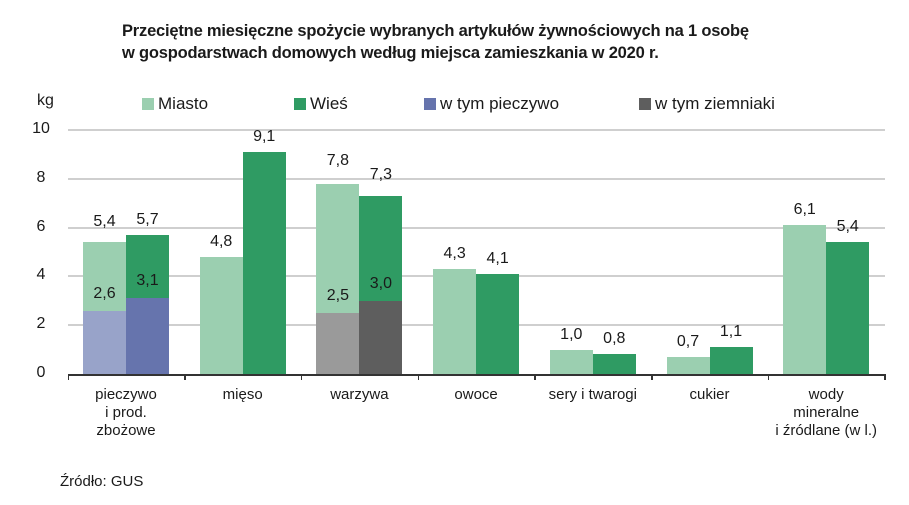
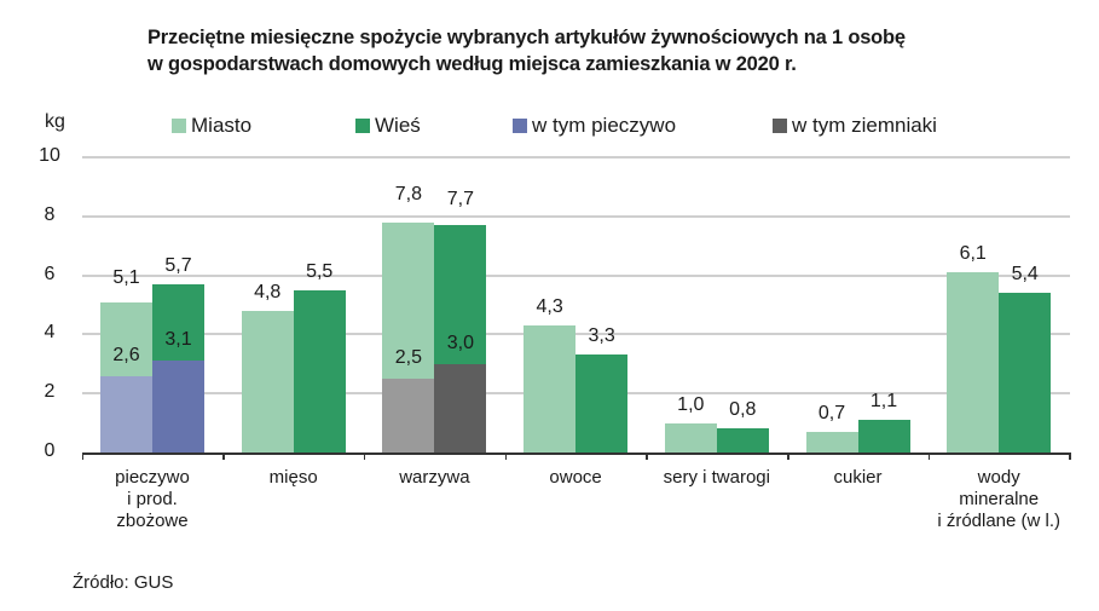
Miasto/pieczywo i prod. zbożowe: 5,4 -> 5,1
Wieś/mięso: 9,1 -> 5,5
Wieś/warzywa: 7,3 -> 7,7
Wieś/owoce: 4,1 -> 3,3
